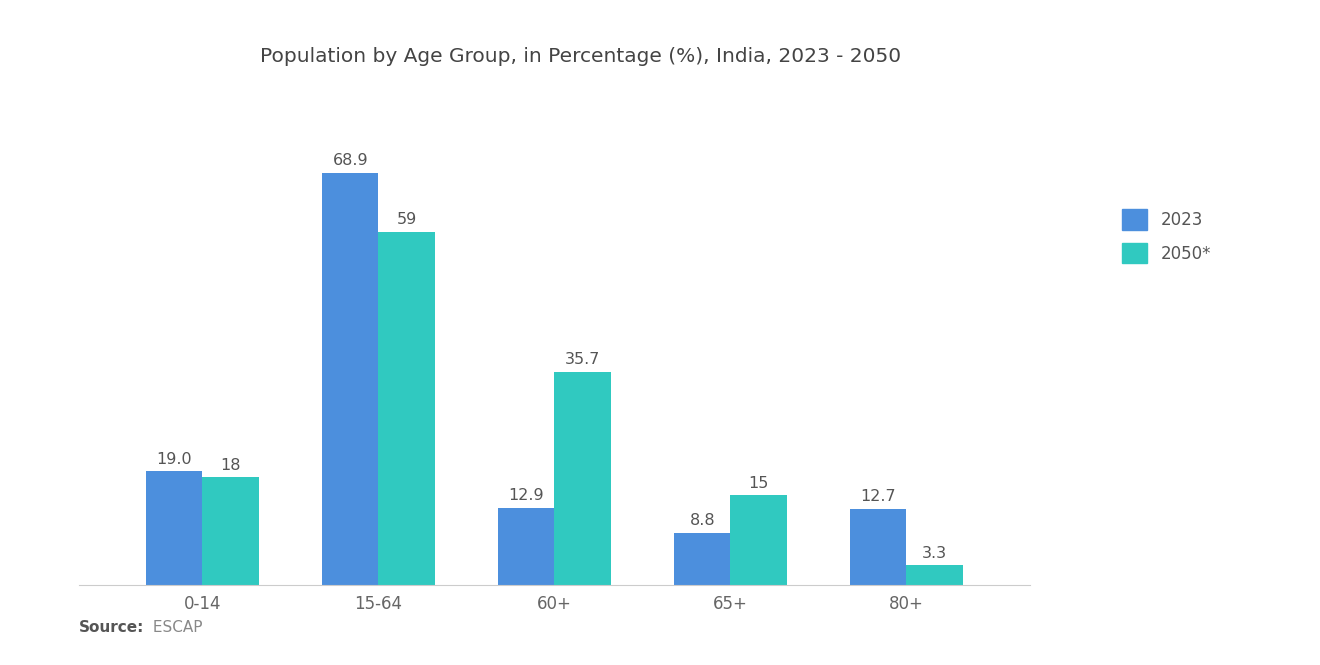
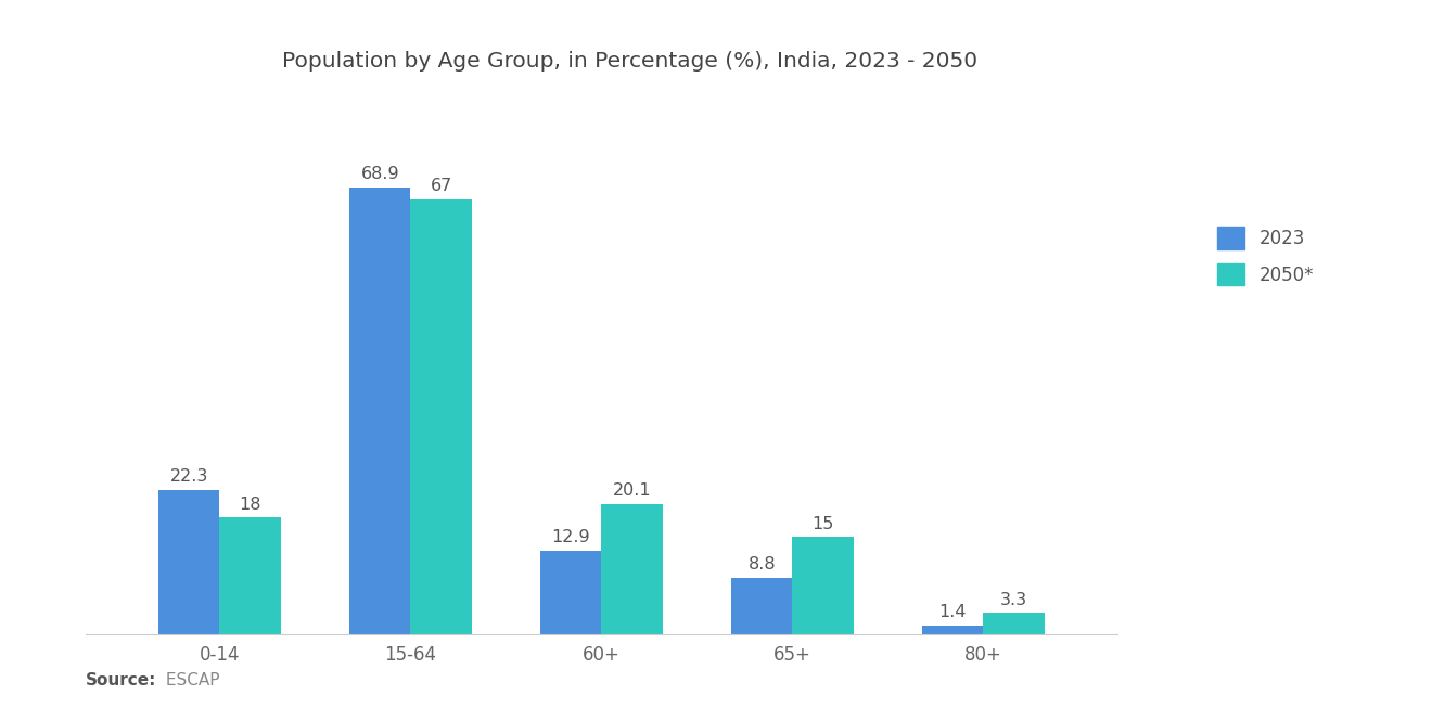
2023/0-14: 19.0 -> 22.3
2050*/15-64: 59 -> 67
2050*/60+: 35.7 -> 20.1
2023/80+: 12.7 -> 1.4
